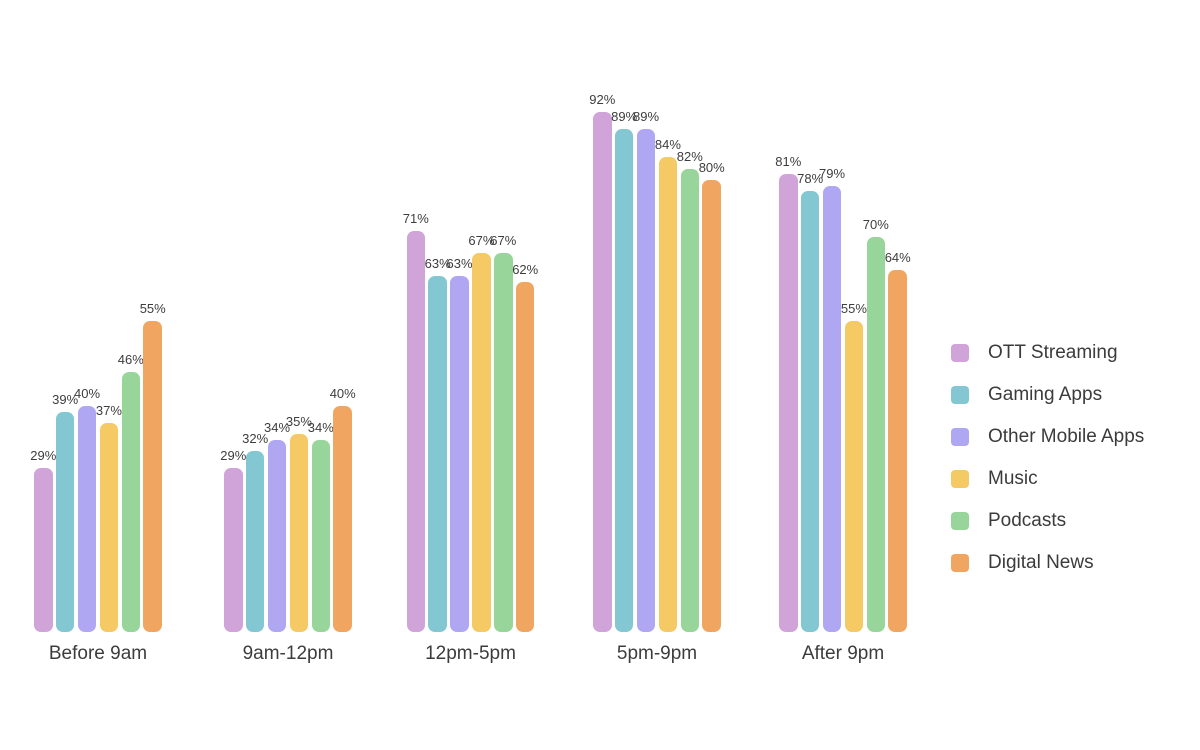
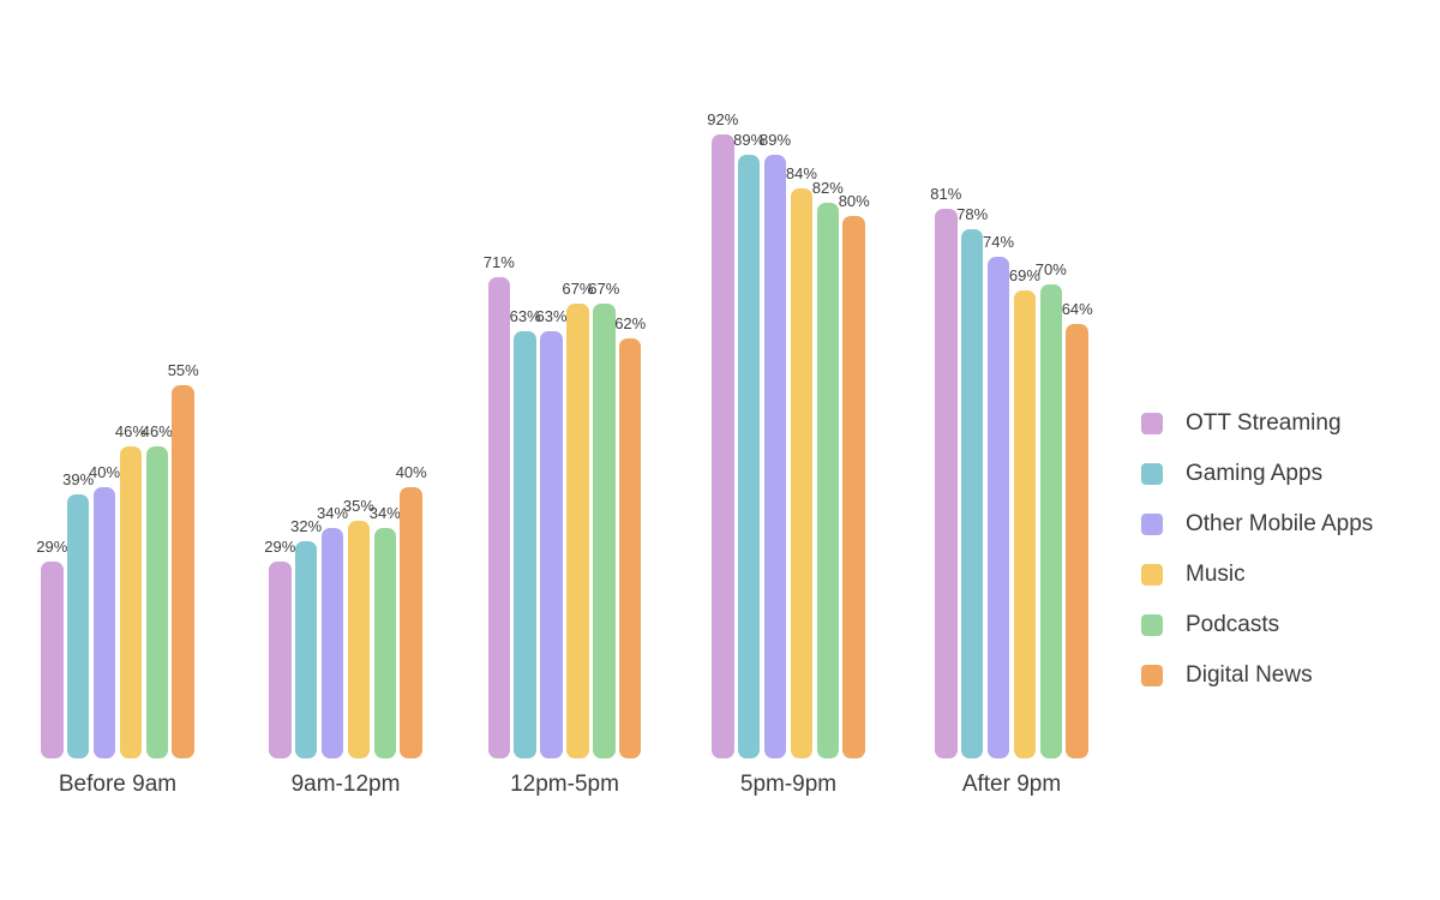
Music/Before 9am: 37% -> 46%
Other Mobile Apps/After 9pm: 79% -> 74%
Music/After 9pm: 55% -> 69%
